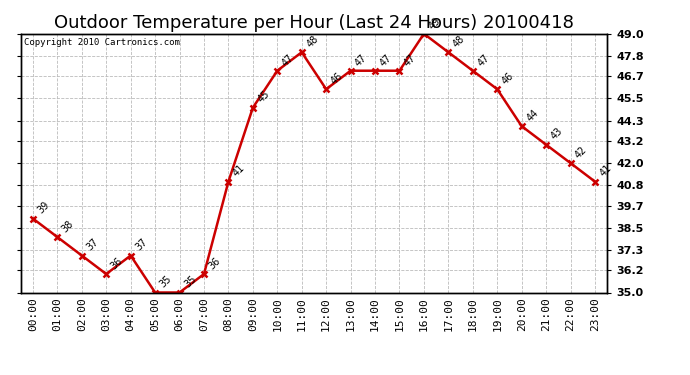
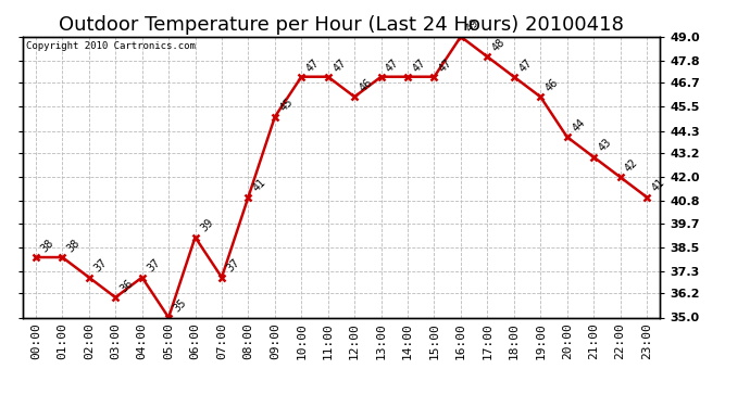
00:00: 39 -> 38
06:00: 35 -> 39
07:00: 36 -> 37
11:00: 48 -> 47
